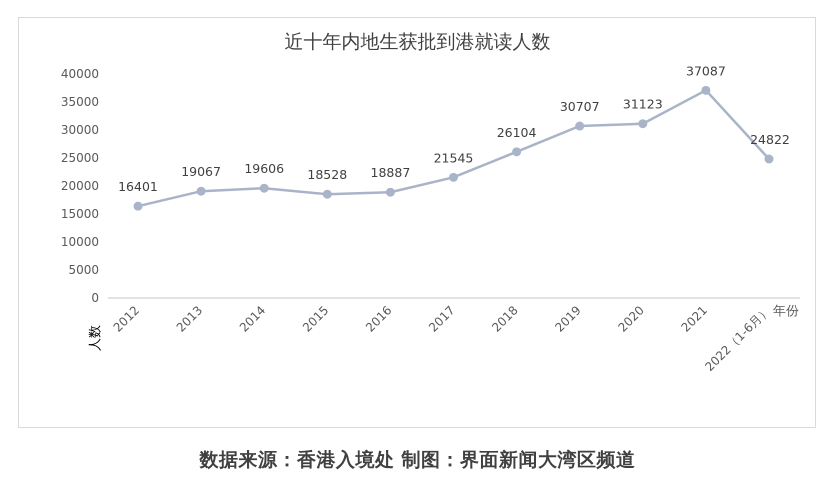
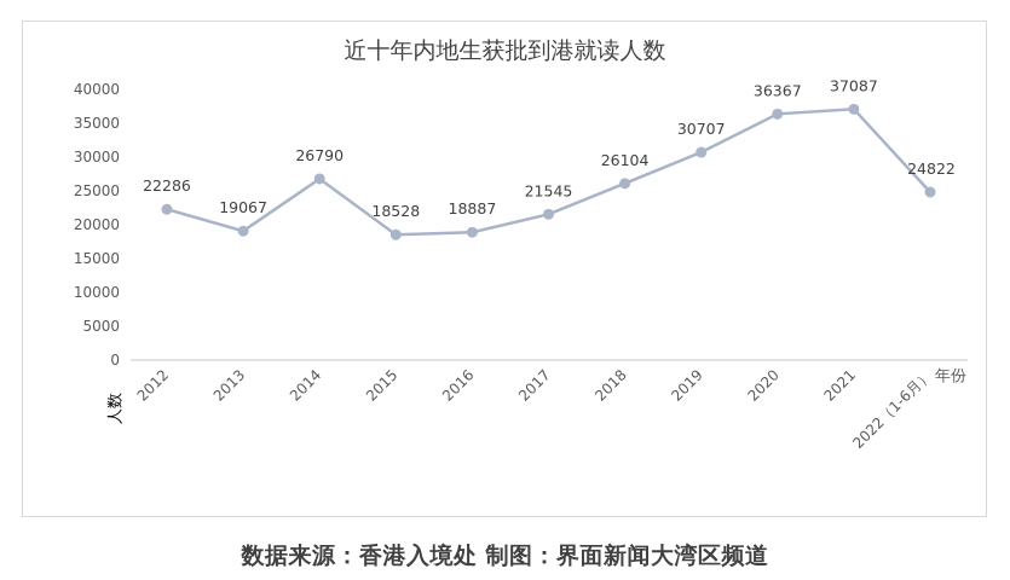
2012: 16401 -> 22286
2014: 19606 -> 26790
2020: 31123 -> 36367
